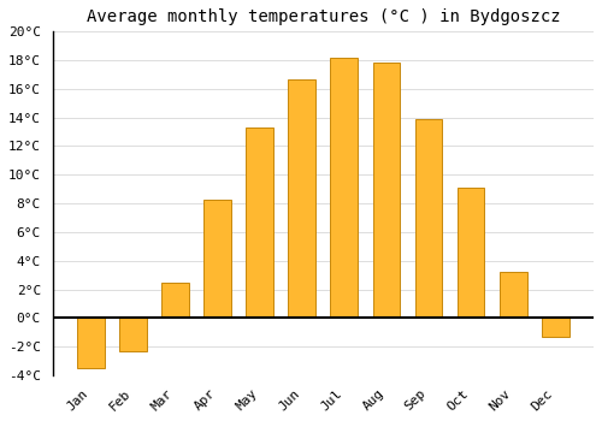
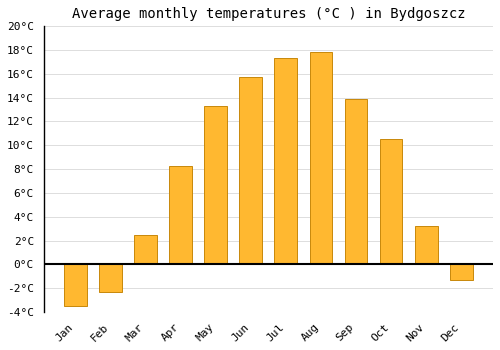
Jun: 16.7°C -> 15.7°C
Jul: 18.2°C -> 17.3°C
Oct: 9.1°C -> 10.5°C
